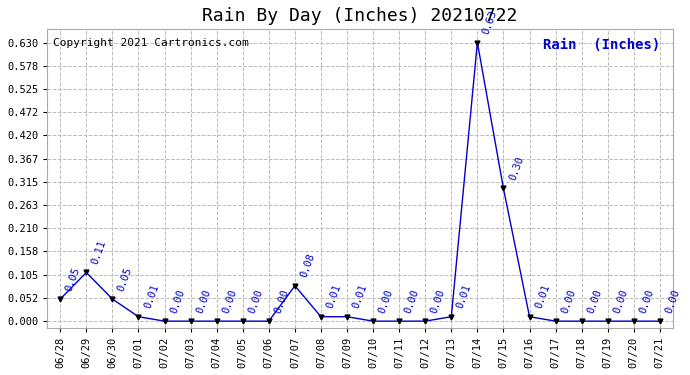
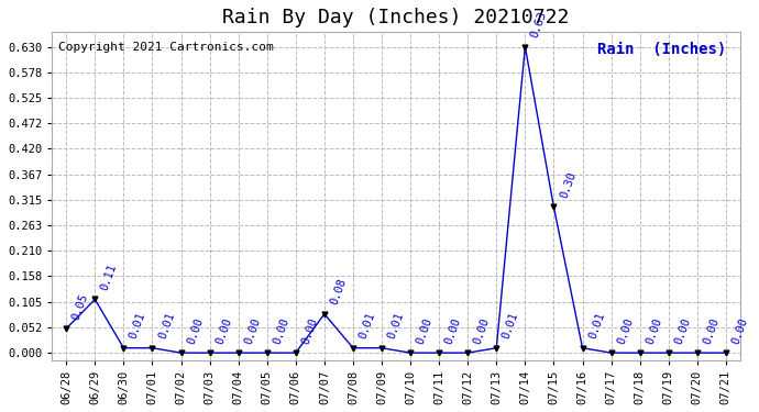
06/30: 0.05 -> 0.01
